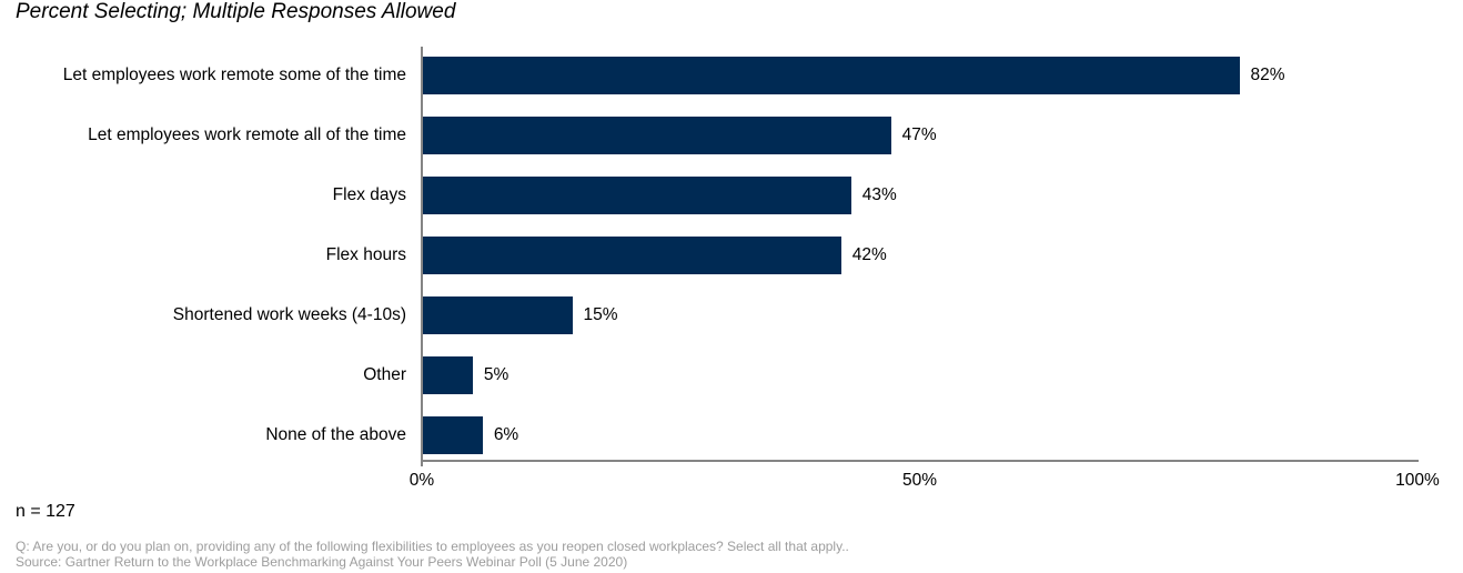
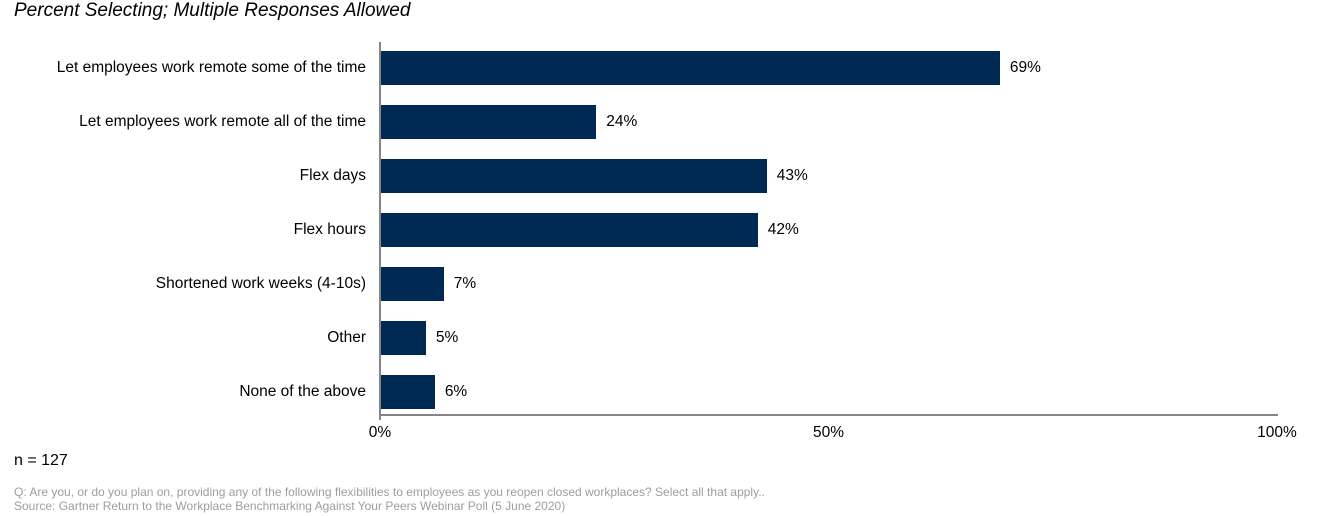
Let employees work remote some of the time: 82% -> 69%
Let employees work remote all of the time: 47% -> 24%
Shortened work weeks (4-10s): 15% -> 7%
